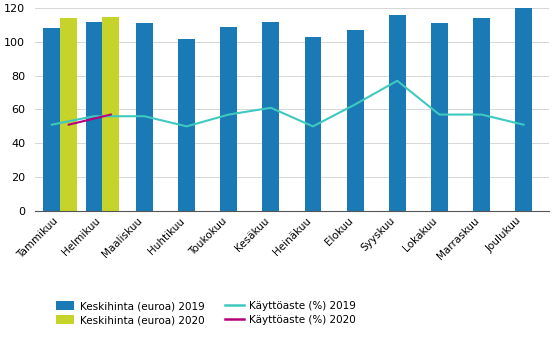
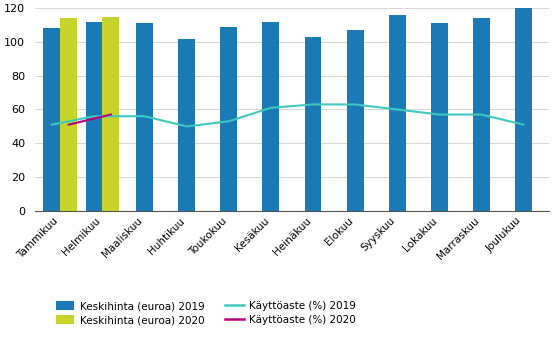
Käyttöaste (%) 2019/Toukokuu: 57 -> 53
Käyttöaste (%) 2019/Heinäkuu: 50 -> 63
Käyttöaste (%) 2019/Syyskuu: 77 -> 60
